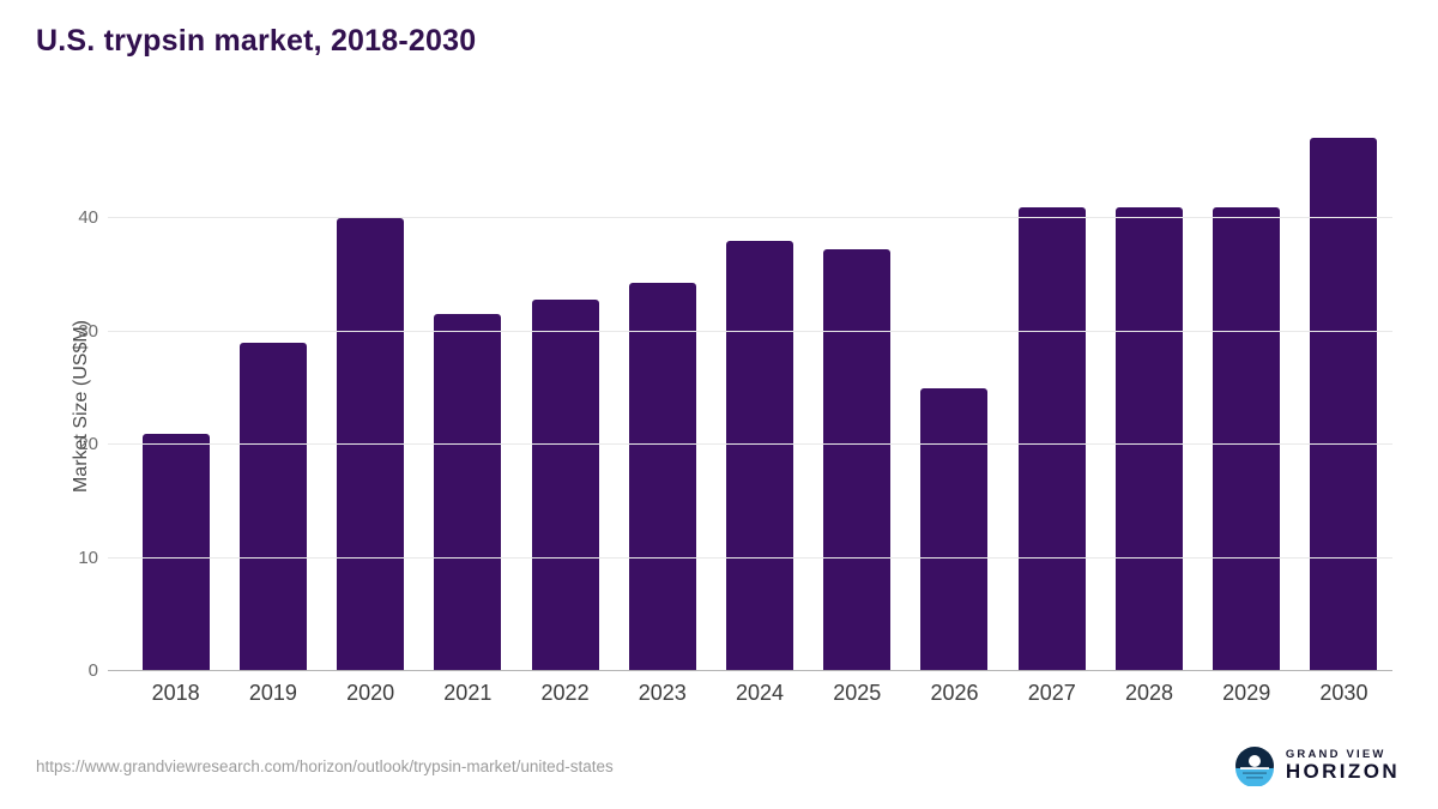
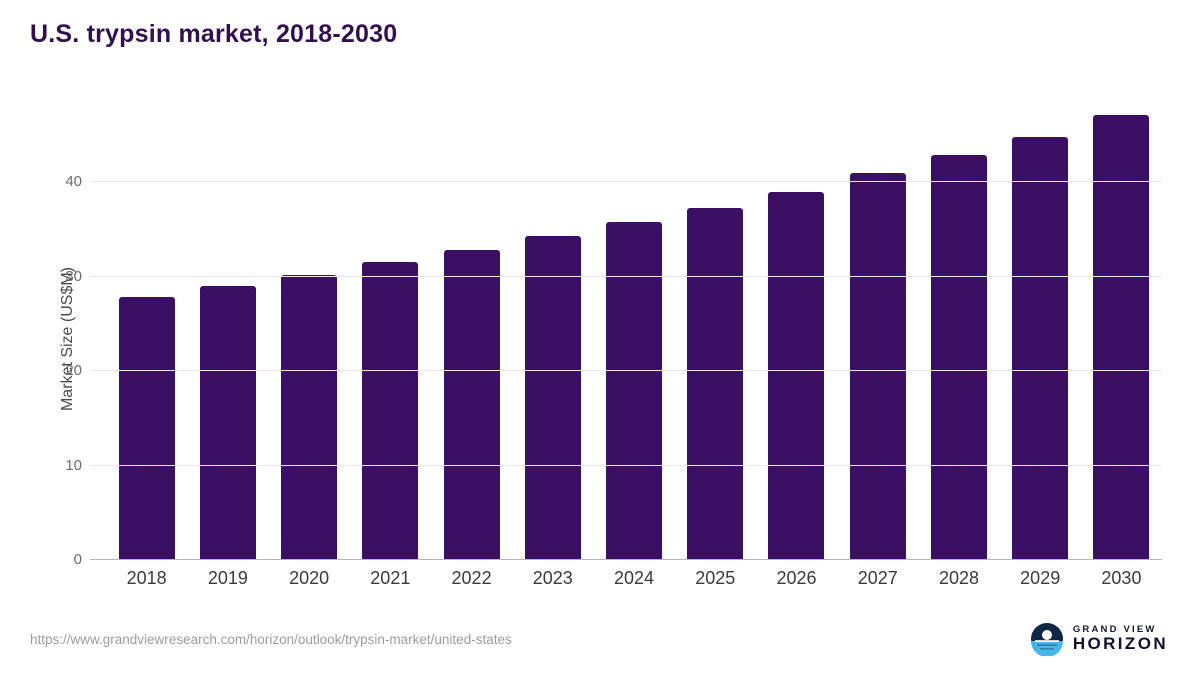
2018: 21 -> 28
2020: 40 -> 30
2024: 38 -> 36
2026: 25 -> 39
2028: 41 -> 43
2029: 41 -> 45
